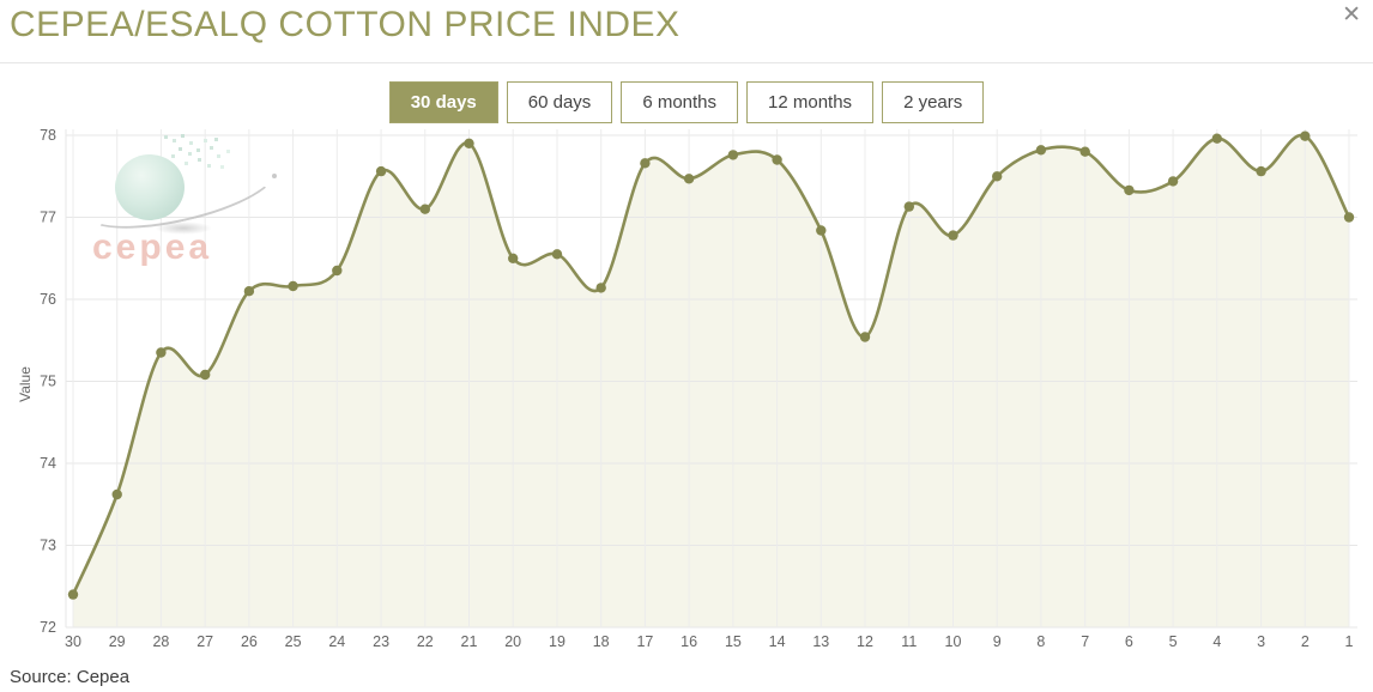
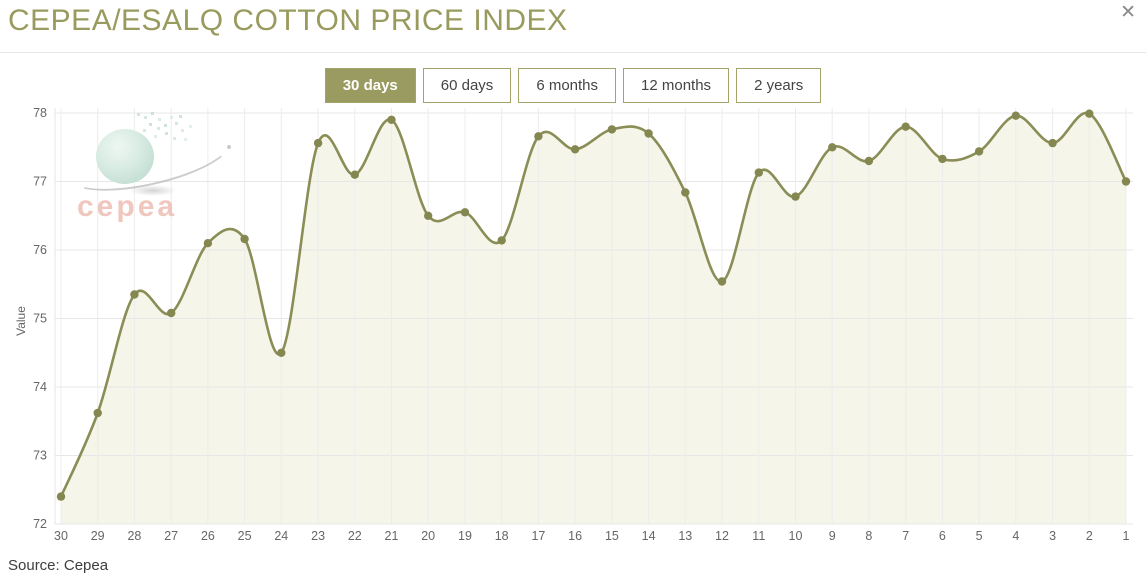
24: 76.3 -> 74.5
8: 77.8 -> 77.3
